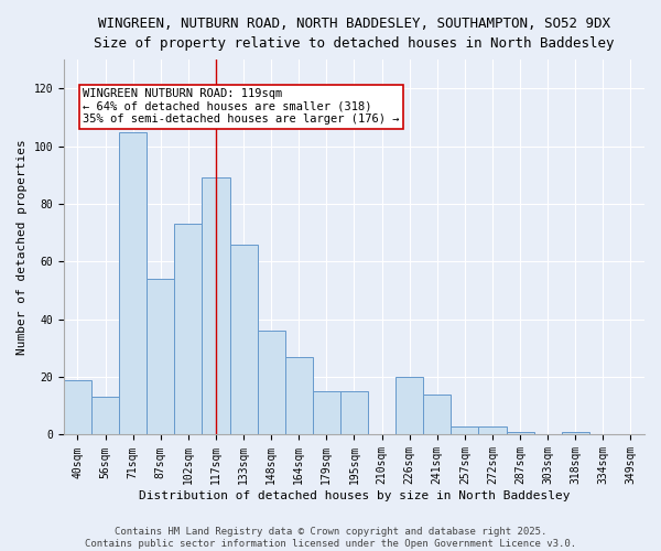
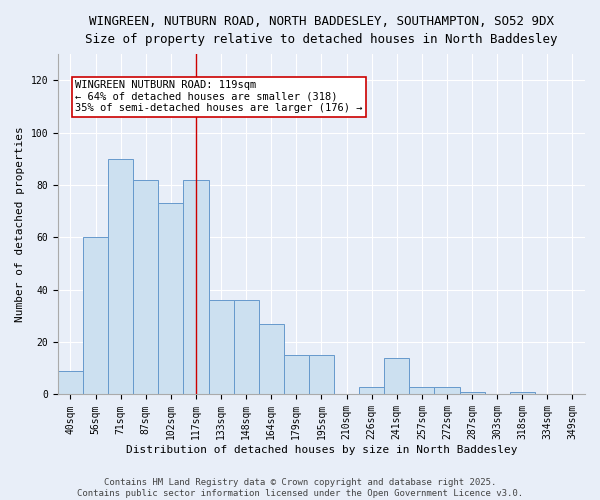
40sqm: 19 -> 9
56sqm: 13 -> 60
71sqm: 105 -> 90
87sqm: 54 -> 82
117sqm: 89 -> 82
133sqm: 66 -> 36
226sqm: 20 -> 3
